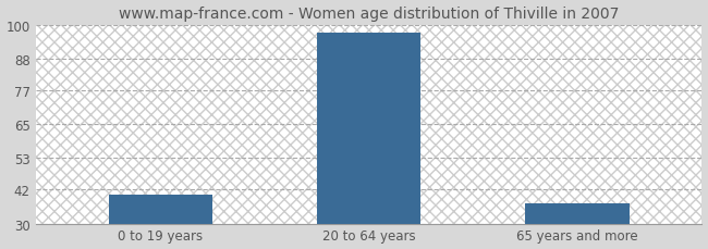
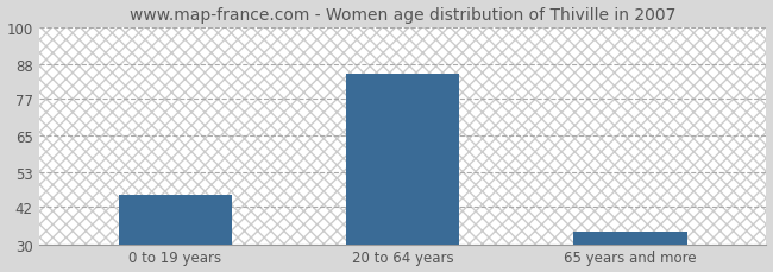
0 to 19 years: 40 -> 46
20 to 64 years: 97 -> 85
65 years and more: 37 -> 34
